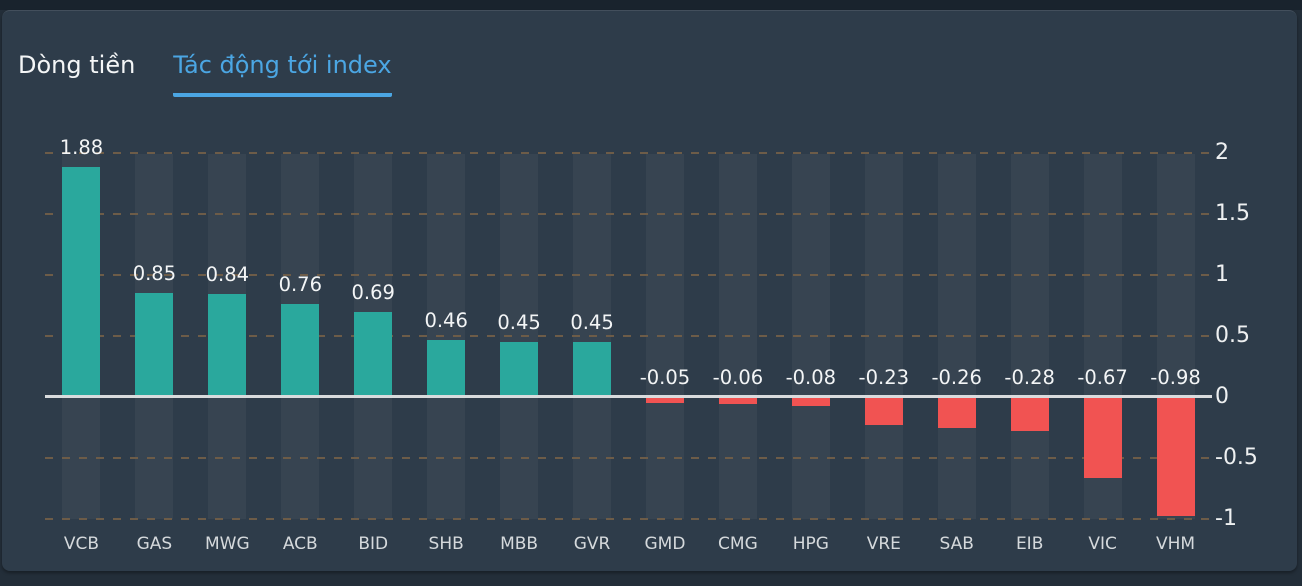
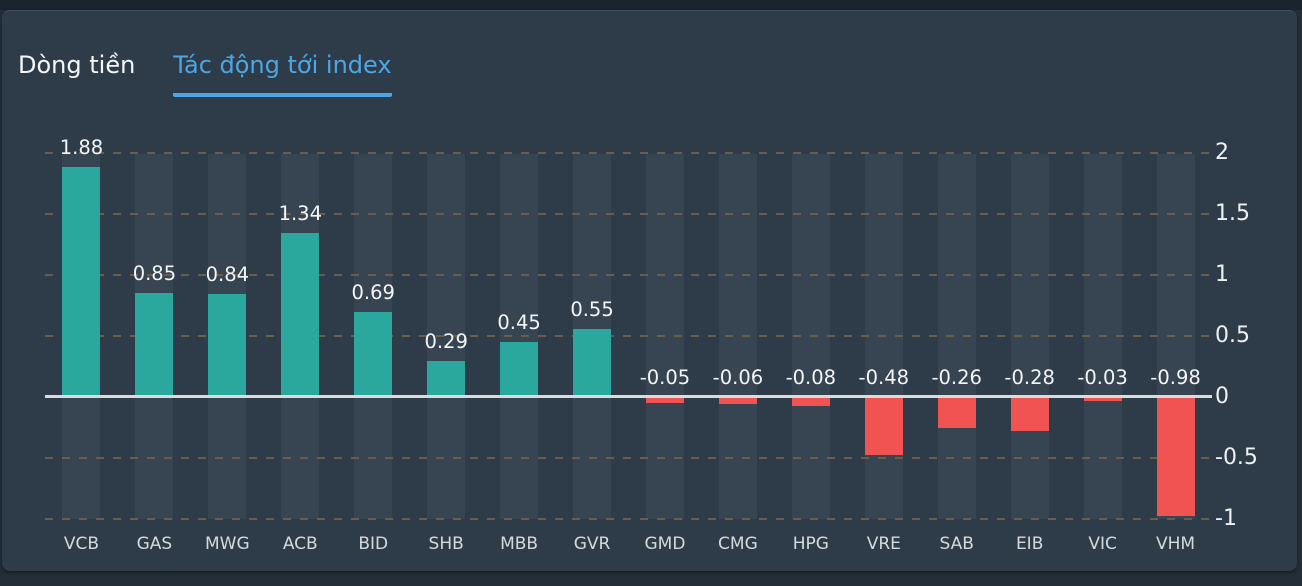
ACB: 0.76 -> 1.34
SHB: 0.46 -> 0.29
GVR: 0.45 -> 0.55
VRE: -0.23 -> -0.48
VIC: -0.67 -> -0.03
